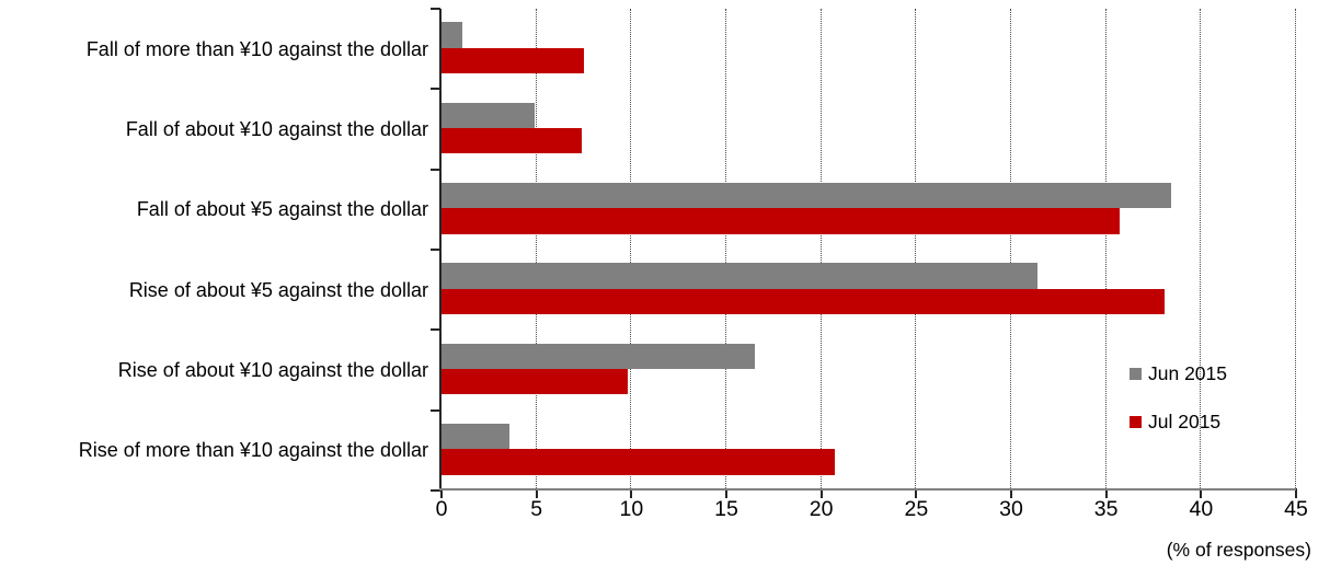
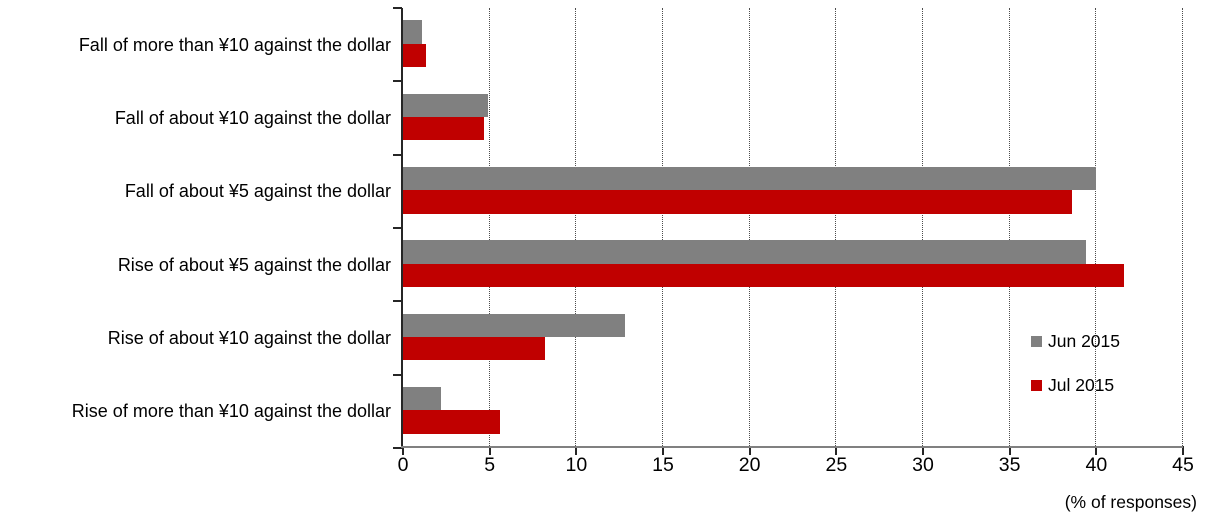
Jul 2015/Fall of more than ¥10 against the dollar: 7.5 -> 1.3
Jul 2015/Fall of about ¥10 against the dollar: 7.4 -> 4.7
Jun 2015/Fall of about ¥5 against the dollar: 38.4 -> 40.0
Jul 2015/Fall of about ¥5 against the dollar: 35.7 -> 38.6
Jun 2015/Rise of about ¥5 against the dollar: 31.4 -> 39.4
Jul 2015/Rise of about ¥5 against the dollar: 38.1 -> 41.6
Jun 2015/Rise of about ¥10 against the dollar: 16.5 -> 12.8
Jul 2015/Rise of about ¥10 against the dollar: 9.8 -> 8.2
Jun 2015/Rise of more than ¥10 against the dollar: 3.6 -> 2.2
Jul 2015/Rise of more than ¥10 against the dollar: 20.7 -> 5.6
